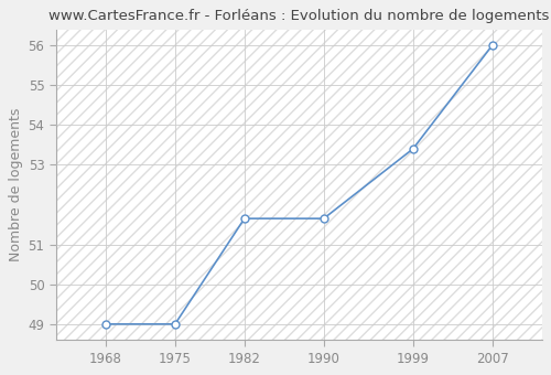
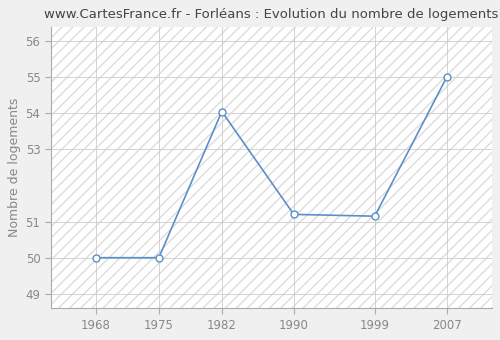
1968: 49.00 -> 50.00
1975: 49.00 -> 50.00
1982: 51.65 -> 54.05
1990: 51.65 -> 51.20
1999: 53.40 -> 51.15
2007: 56.00 -> 55.00
